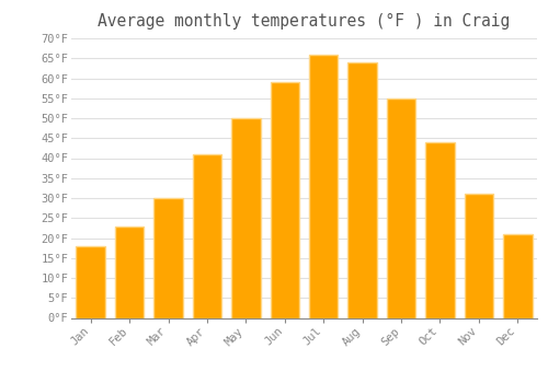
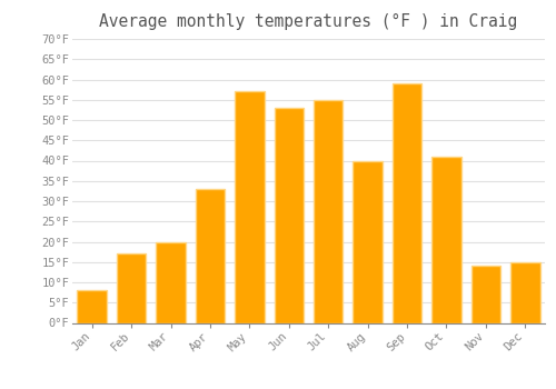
Jan: 18°F -> 8°F
Feb: 23°F -> 17°F
Mar: 30°F -> 20°F
Apr: 41°F -> 33°F
May: 50°F -> 57°F
Jun: 59°F -> 53°F
Jul: 66°F -> 55°F
Aug: 64°F -> 40°F
Sep: 55°F -> 59°F
Oct: 44°F -> 41°F
Nov: 31°F -> 14°F
Dec: 21°F -> 15°F
